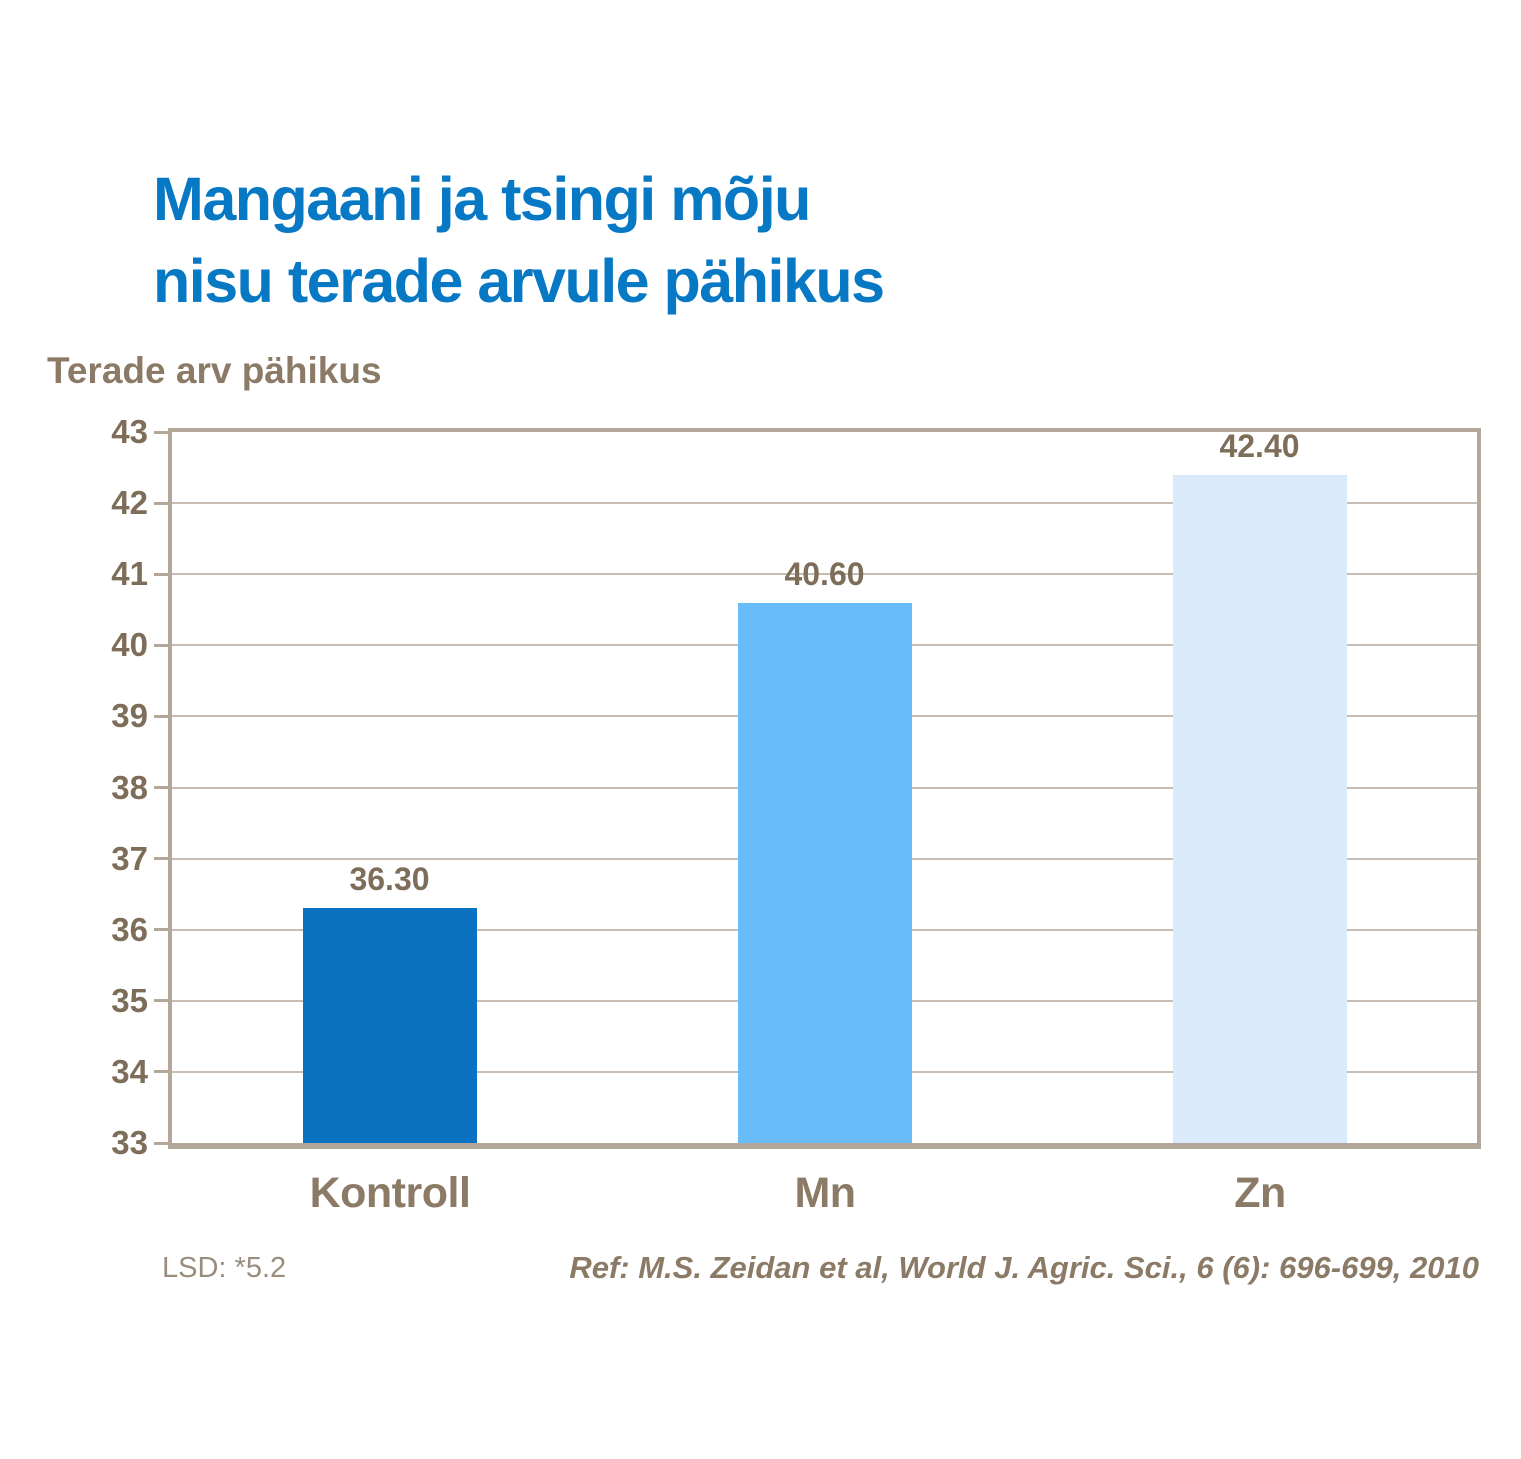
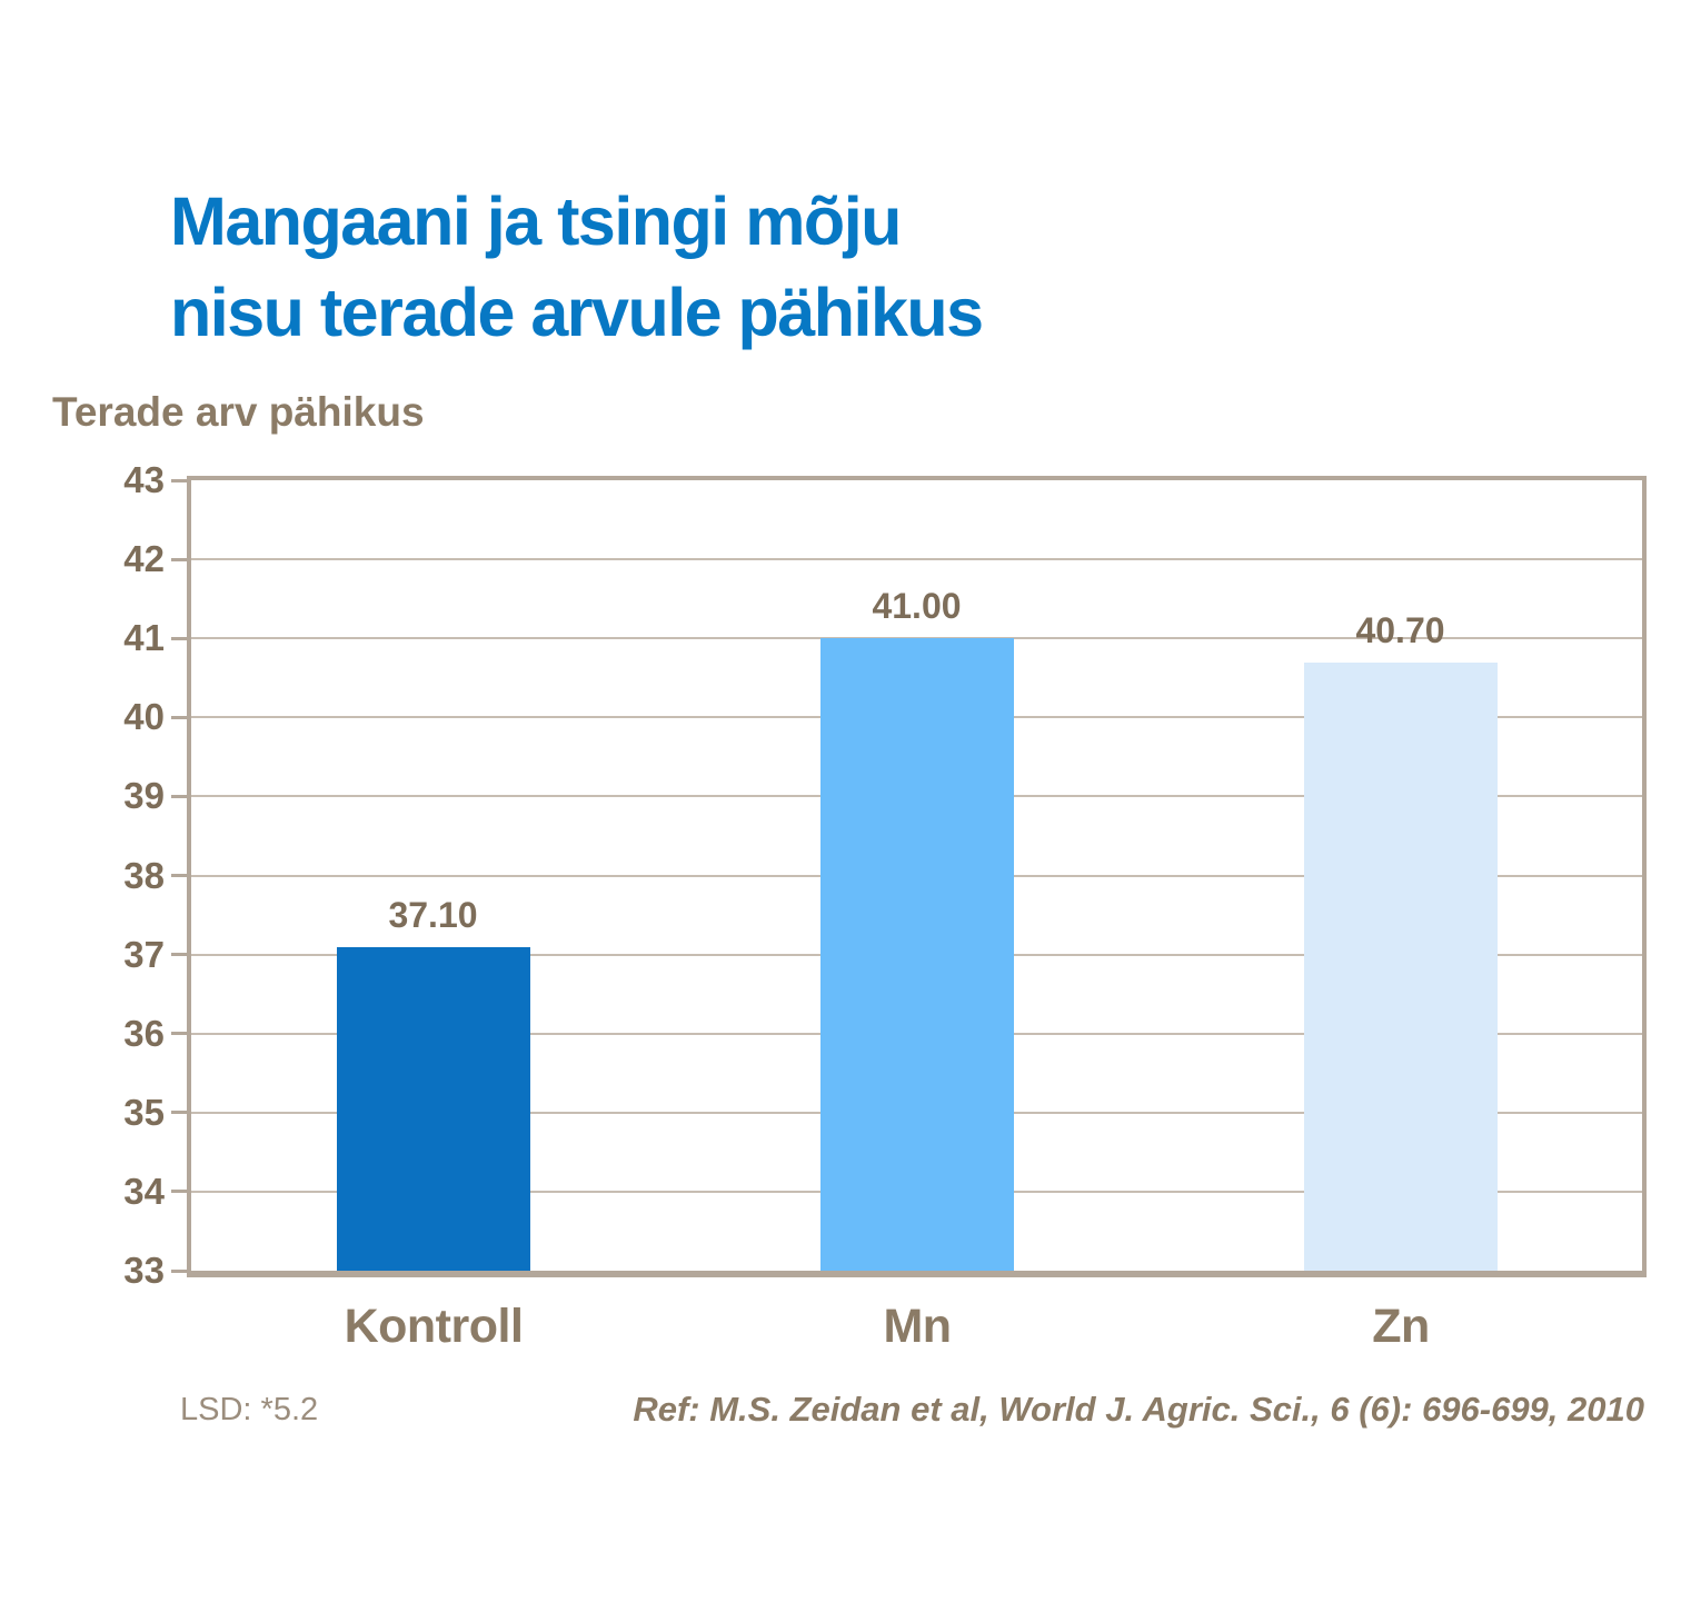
Kontroll: 36.30 -> 37.10
Mn: 40.60 -> 41.00
Zn: 42.40 -> 40.70
